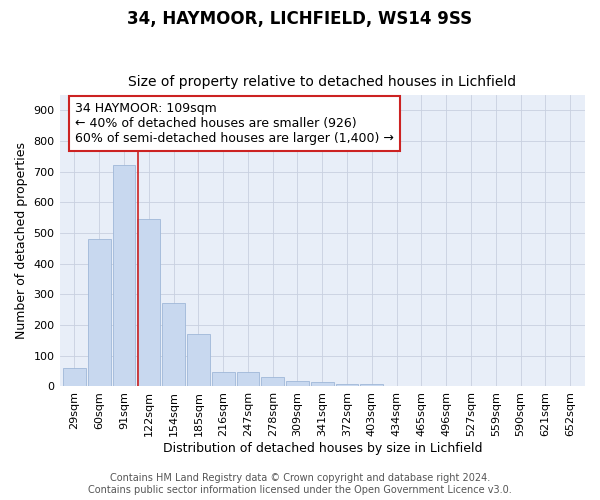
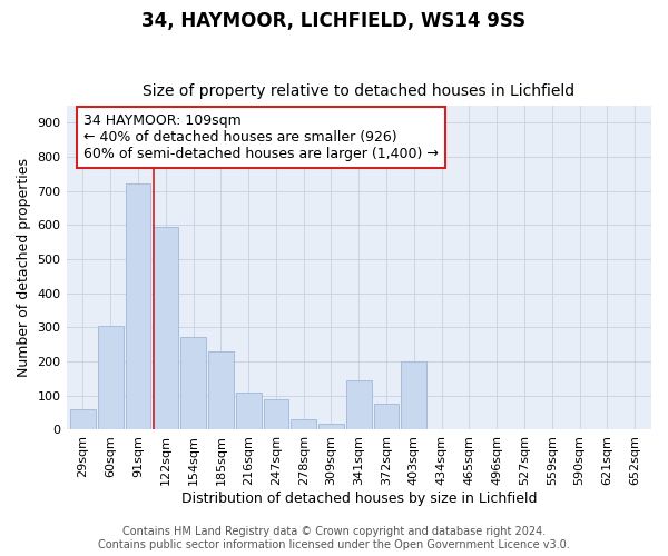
60sqm: 480 -> 305
122sqm: 545 -> 595
185sqm: 172 -> 230
216sqm: 46 -> 110
247sqm: 46 -> 90
341sqm: 15 -> 145
372sqm: 7 -> 75
403sqm: 7 -> 200
